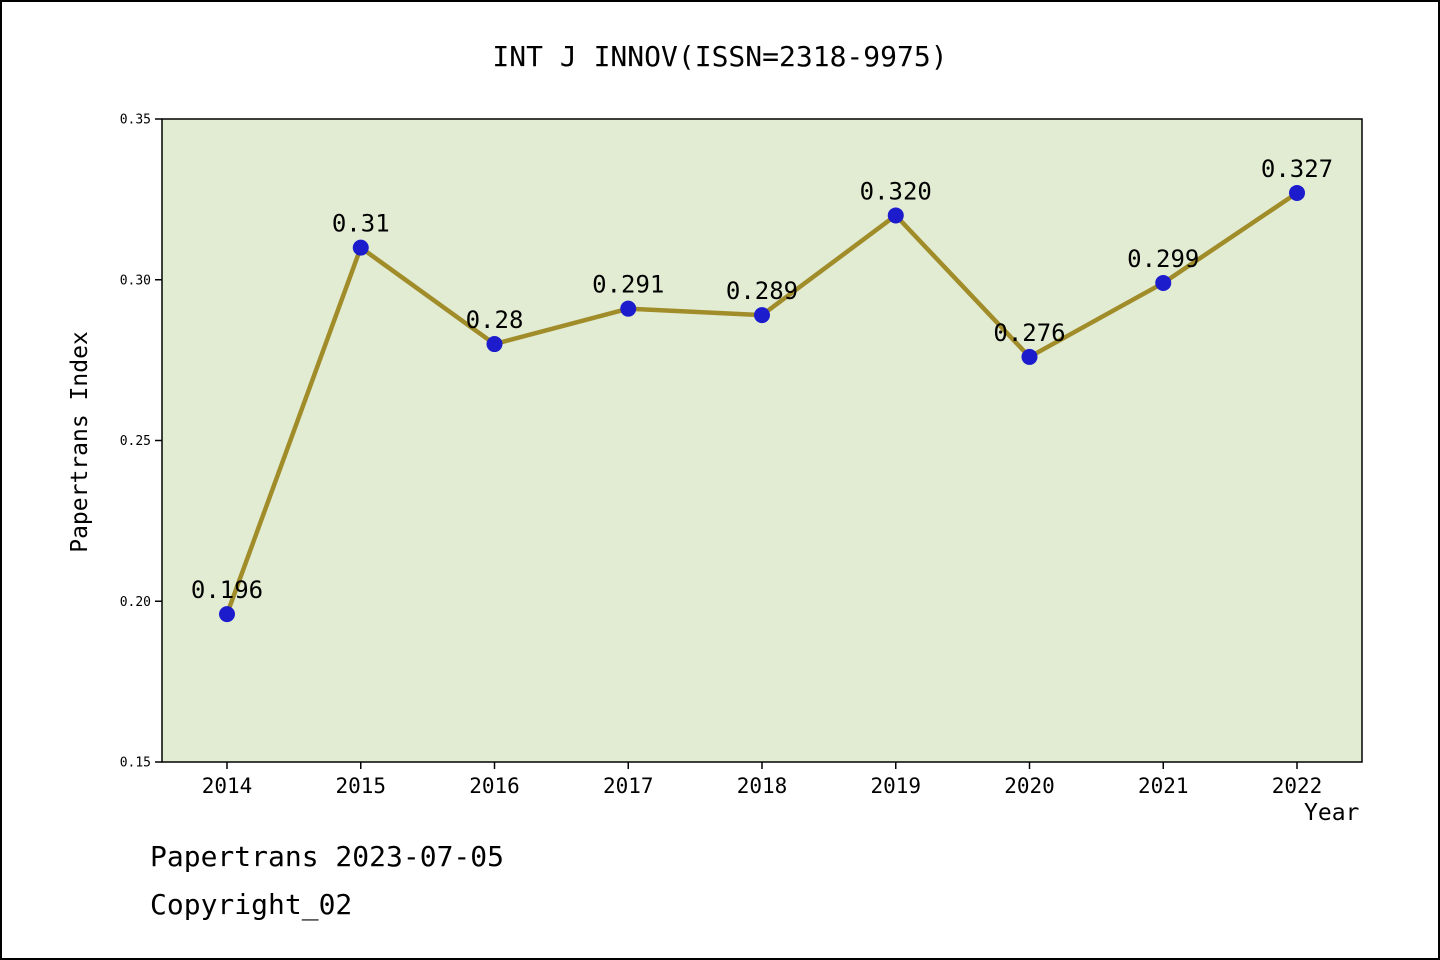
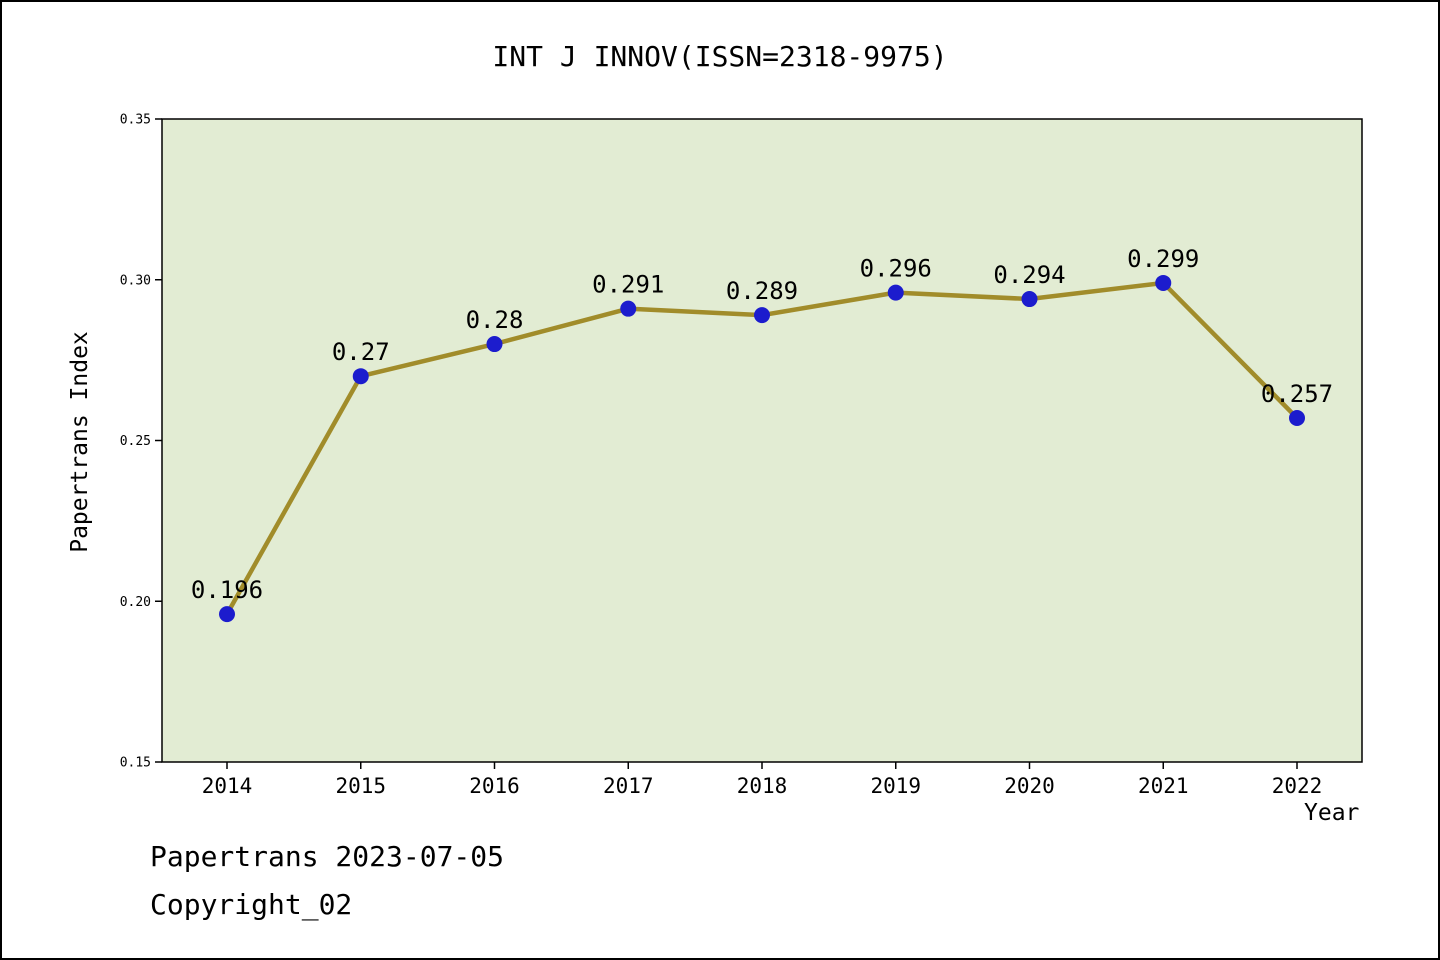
2015: 0.31 -> 0.27
2019: 0.320 -> 0.296
2020: 0.276 -> 0.294
2022: 0.327 -> 0.257
